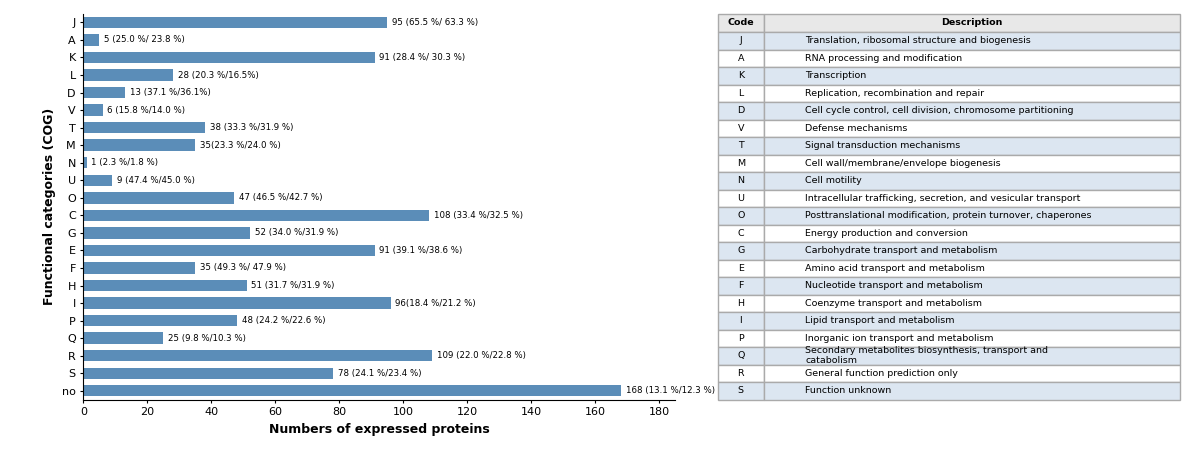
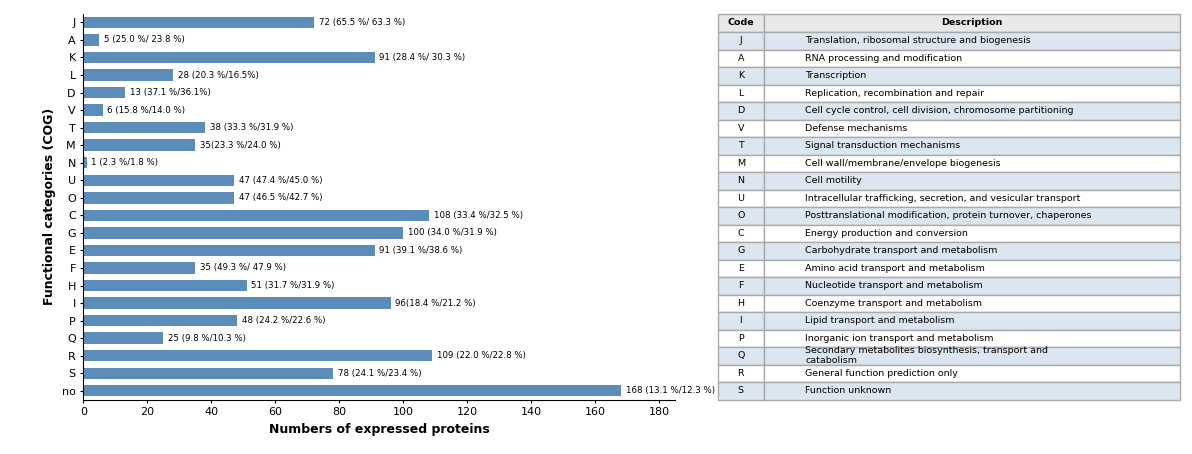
J: 95 -> 72
U: 9 -> 47
G: 52 -> 100
